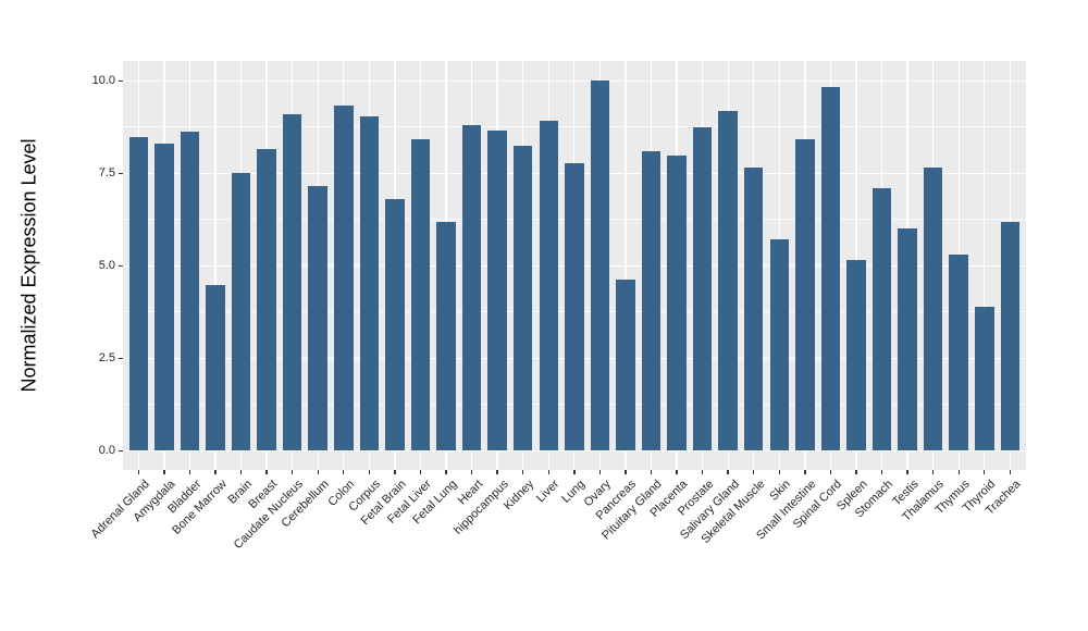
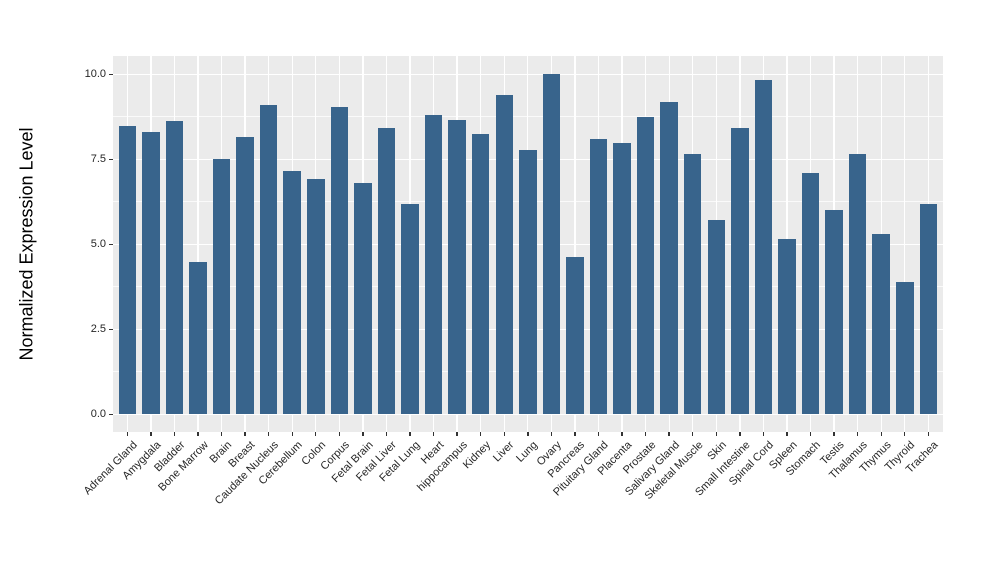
Colon: 9.3 -> 6.9
Liver: 8.9 -> 9.4
